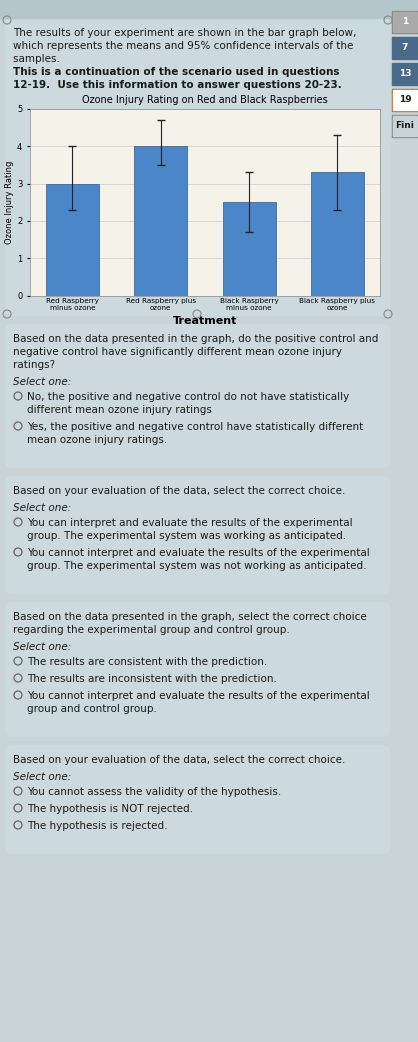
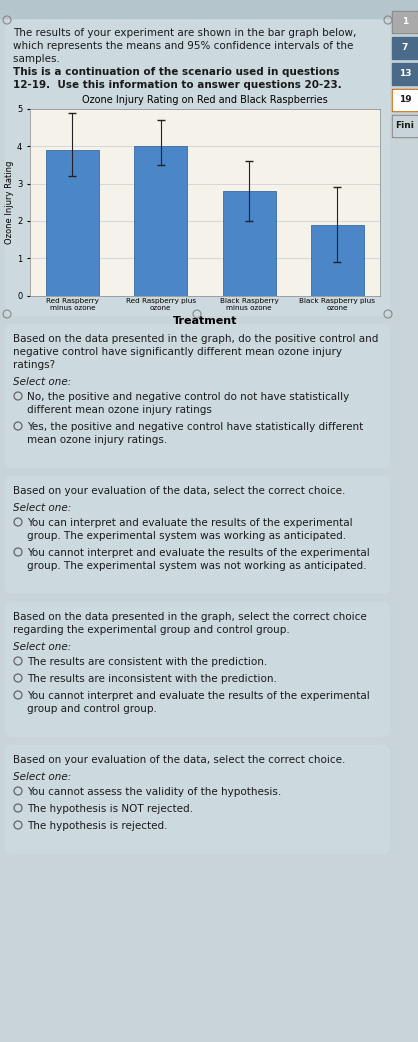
Red Raspberry minus ozone: 3.0 -> 3.9
Black Raspberry minus ozone: 2.5 -> 2.8
Black Raspberry plus ozone: 3.3 -> 1.9
